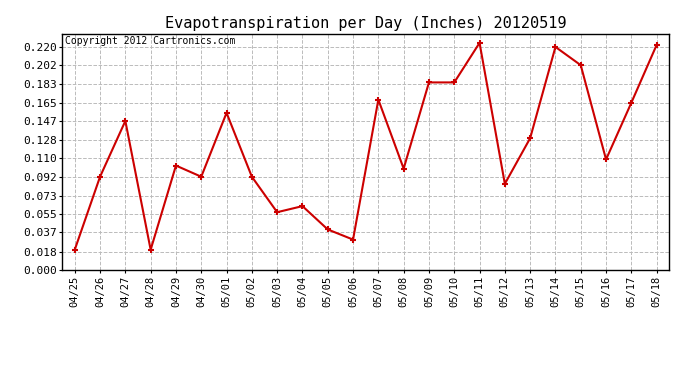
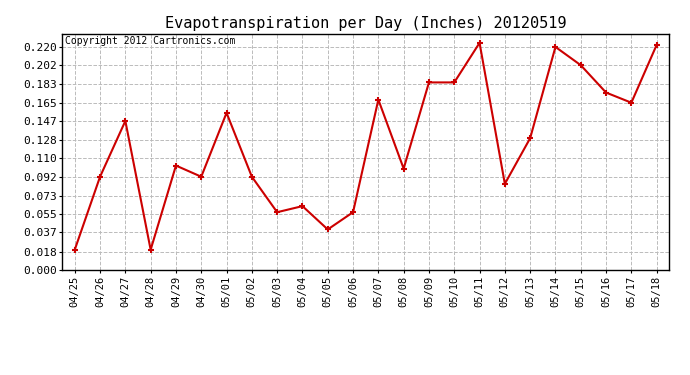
05/06: 0.030 -> 0.057
05/16: 0.109 -> 0.175
